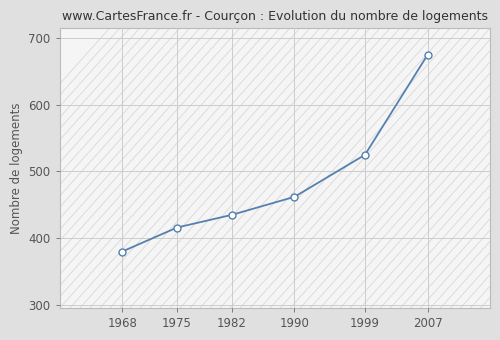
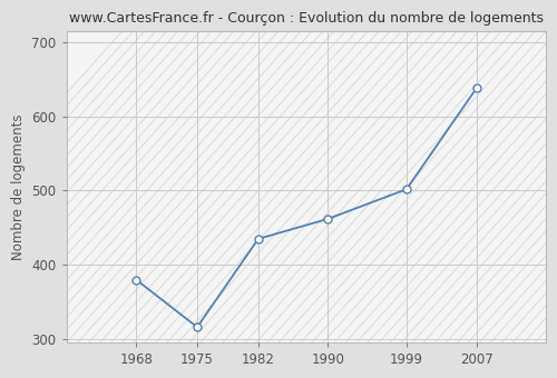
1975: 416 -> 316
1999: 525 -> 502
2007: 675 -> 638
